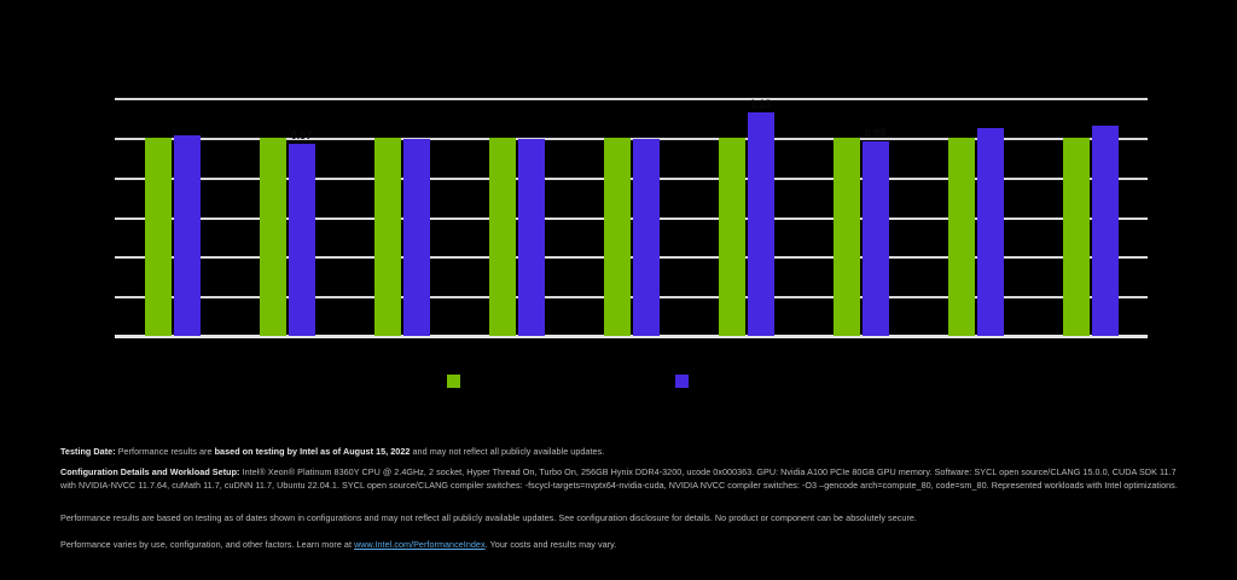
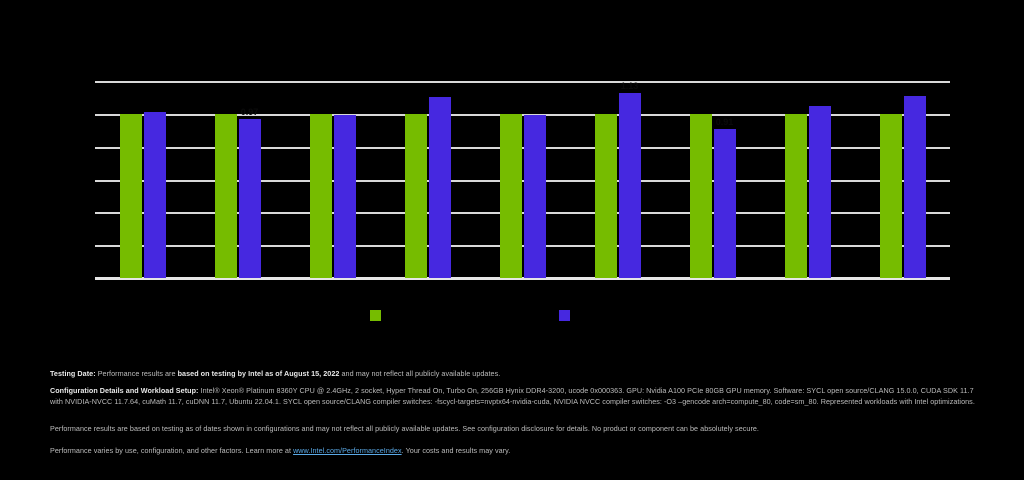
Intel SYCL on A100/Workload 4: 0.99 -> 1.10
Intel SYCL on A100/Workload 7: 0.98 -> 0.91
Intel SYCL on A100/Workload 9: 1.06 -> 1.11
